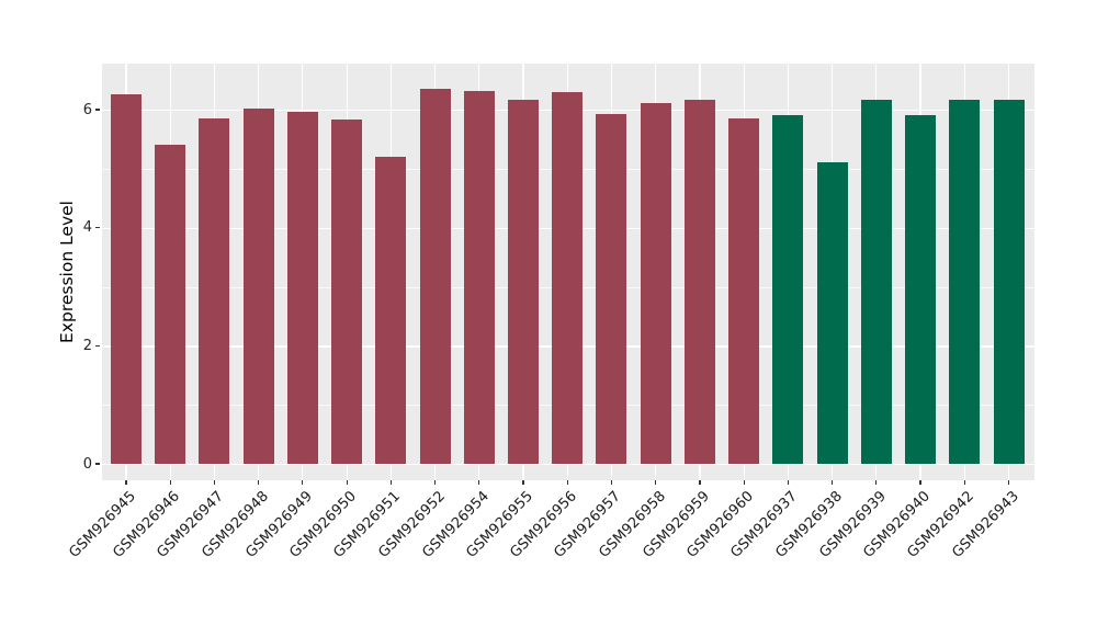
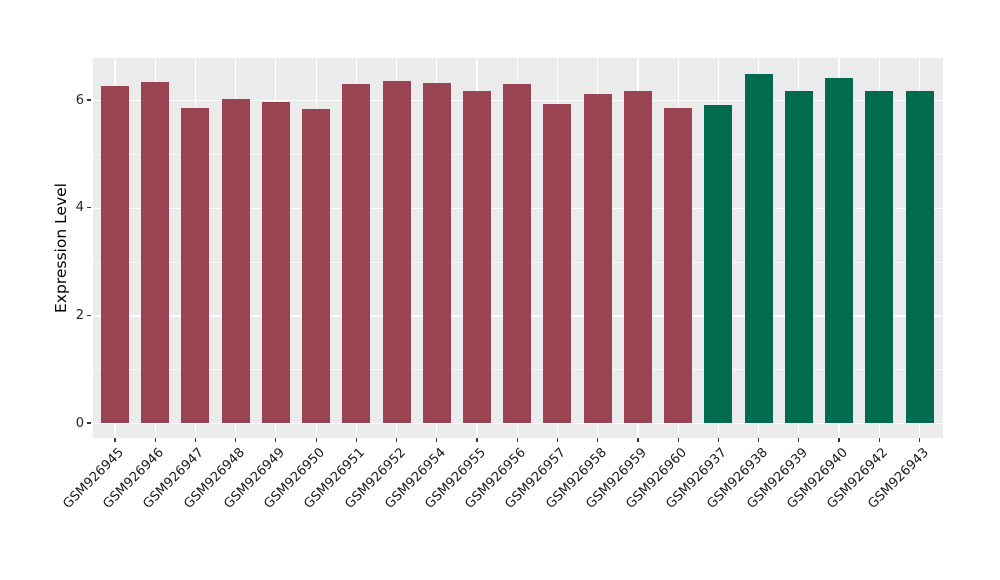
GSM926946: 5.4 -> 6.3
GSM926951: 5.2 -> 6.3
GSM926938: 5.1 -> 6.5
GSM926940: 5.9 -> 6.4
